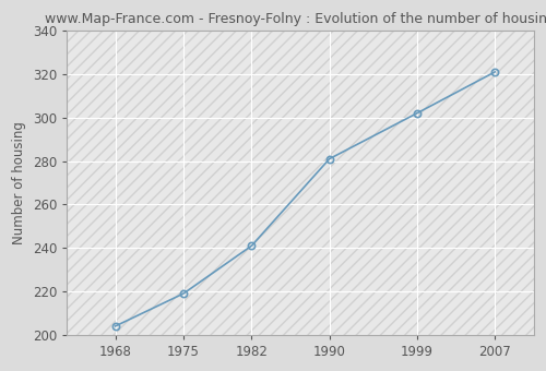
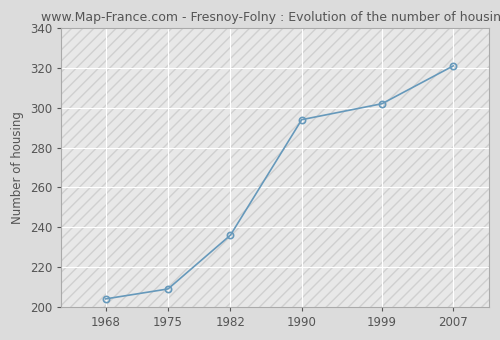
1975: 219 -> 209
1982: 241 -> 236
1990: 281 -> 294
